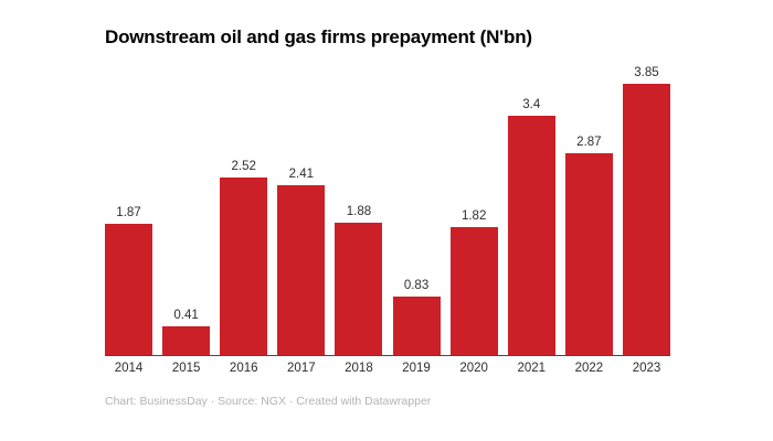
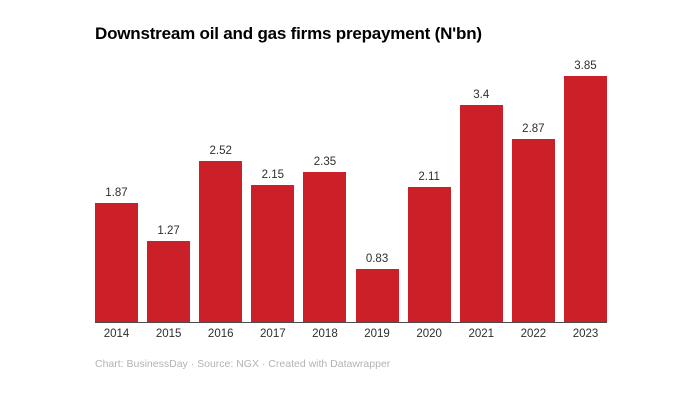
2015: 0.41 -> 1.27
2017: 2.41 -> 2.15
2018: 1.88 -> 2.35
2020: 1.82 -> 2.11
